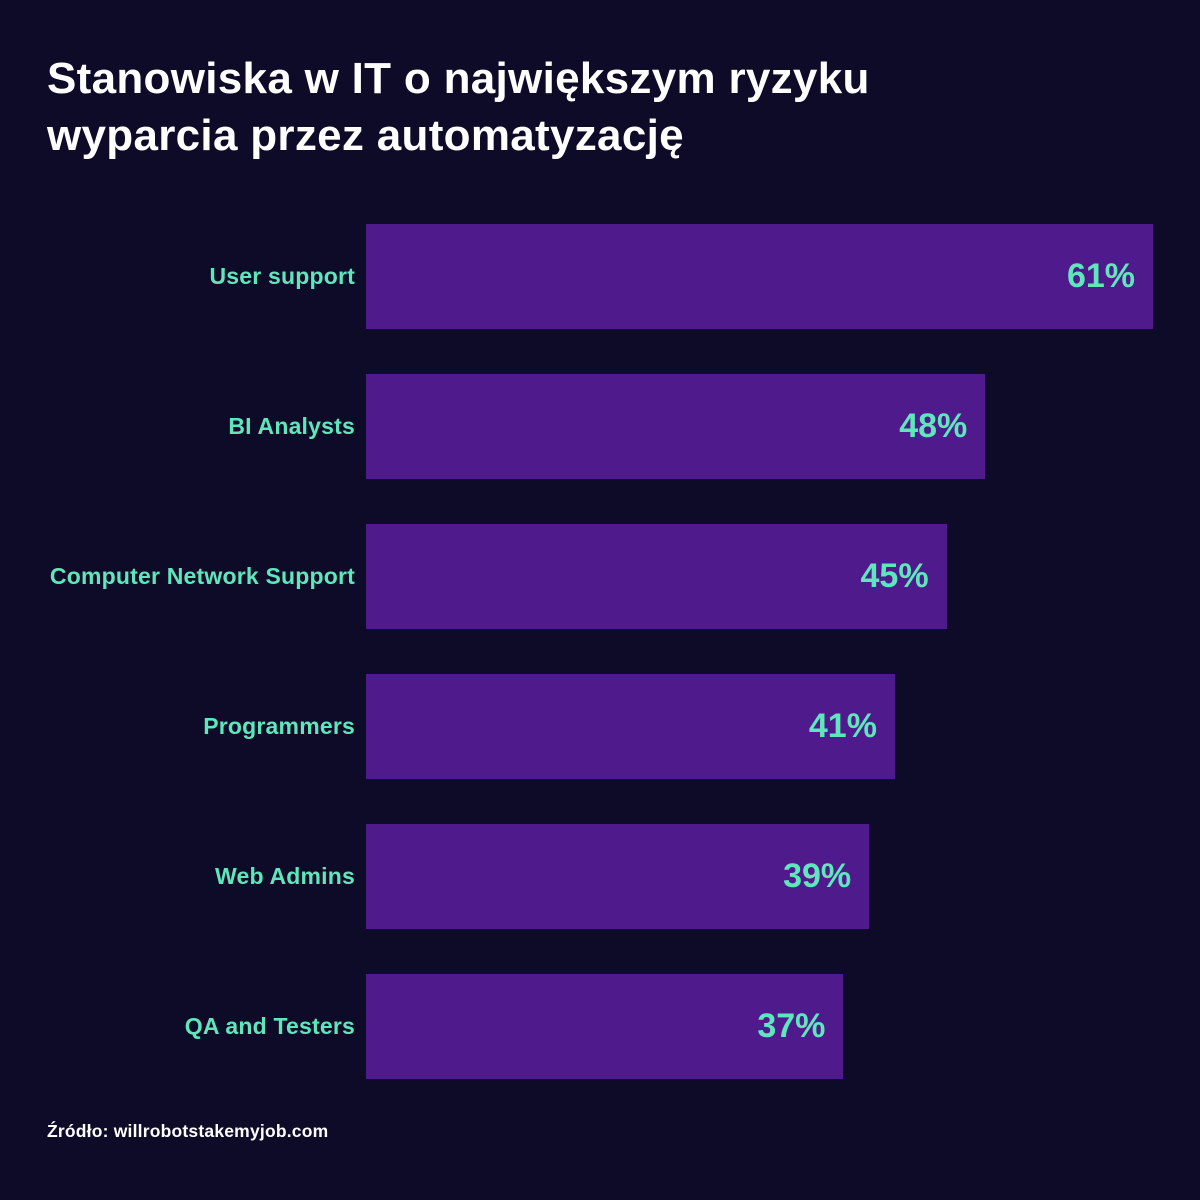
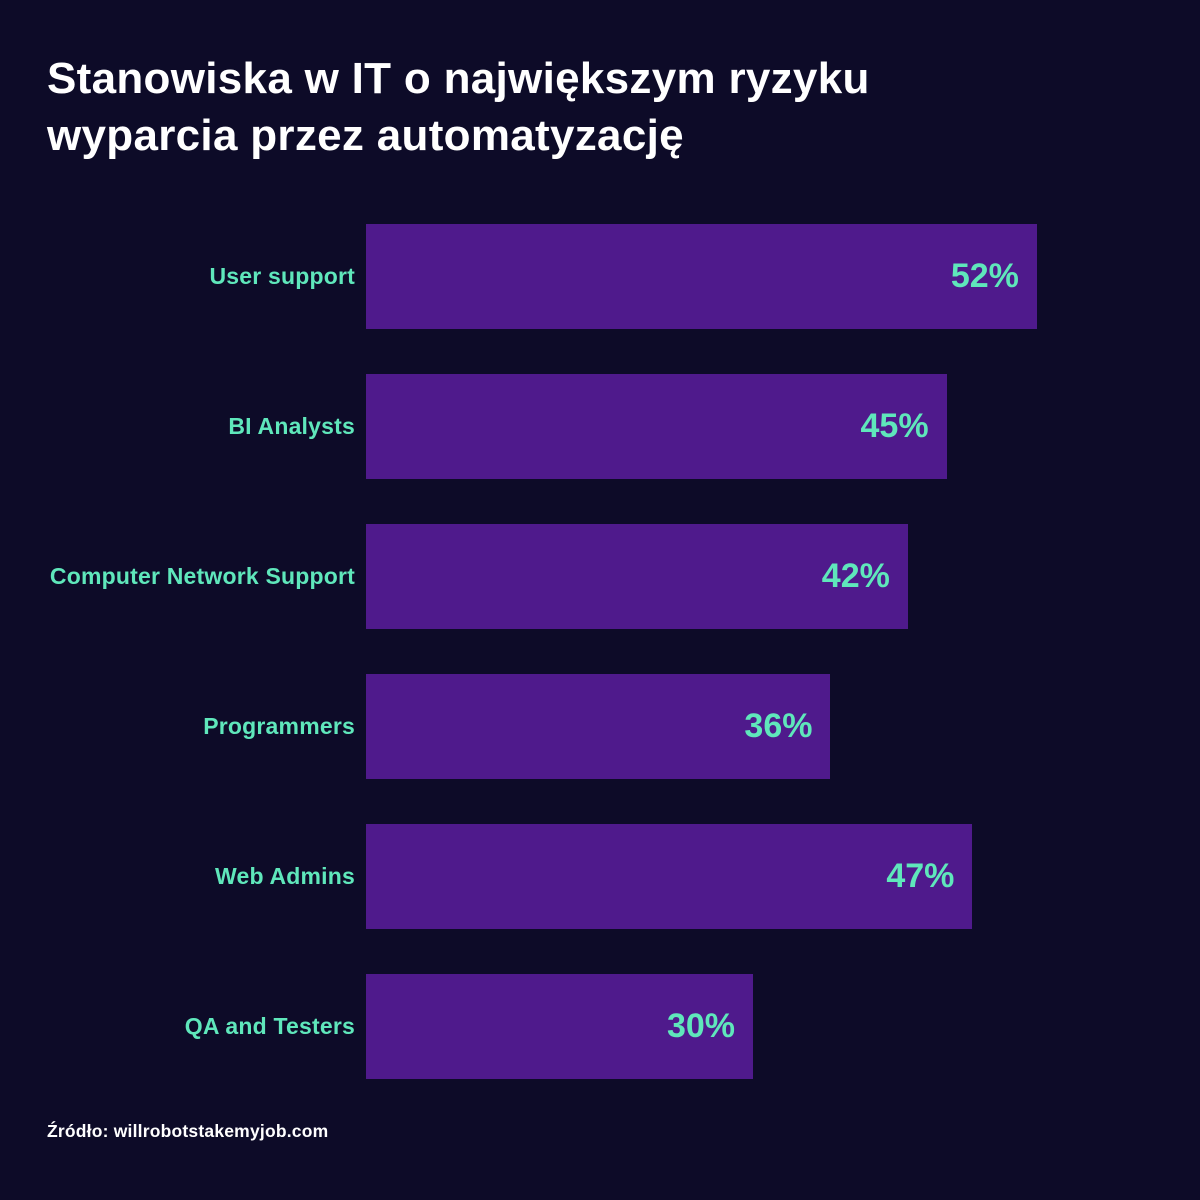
User support: 61% -> 52%
BI Analysts: 48% -> 45%
Computer Network Support: 45% -> 42%
Programmers: 41% -> 36%
Web Admins: 39% -> 47%
QA and Testers: 37% -> 30%
